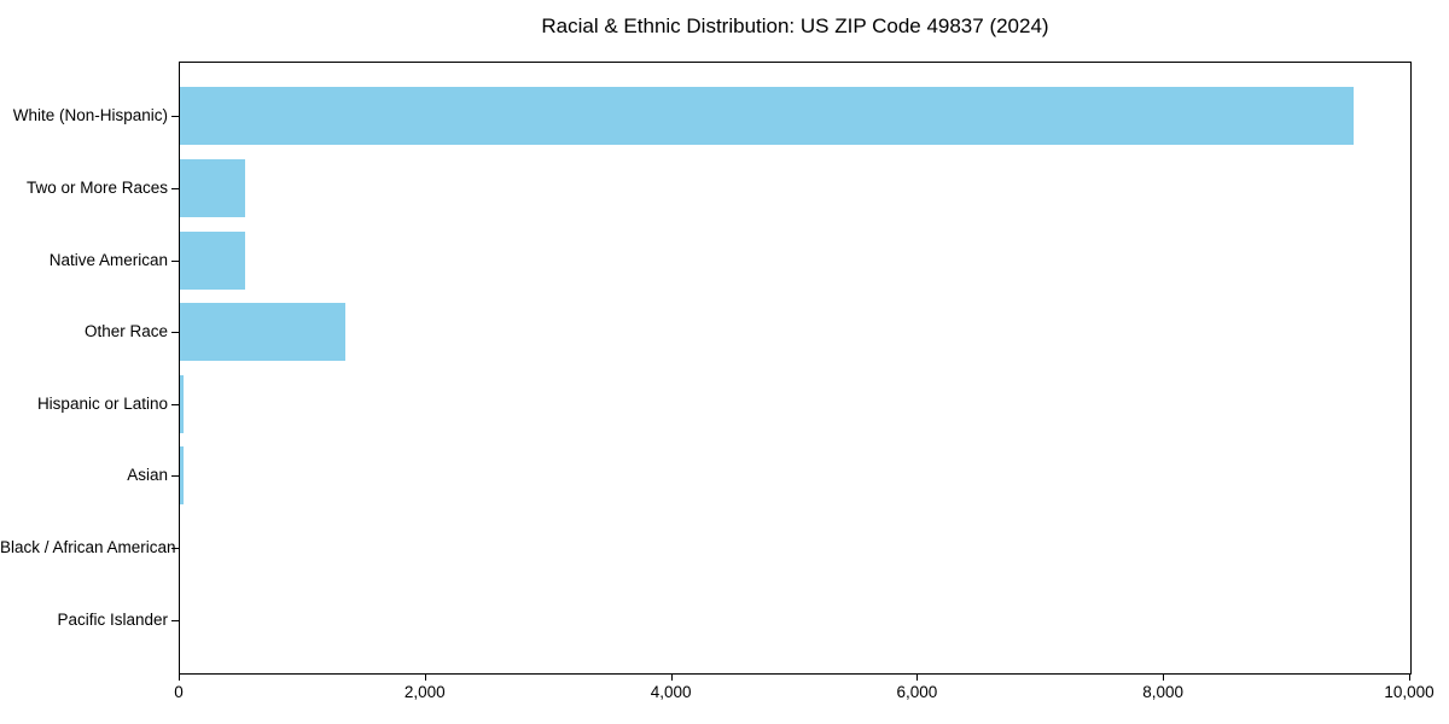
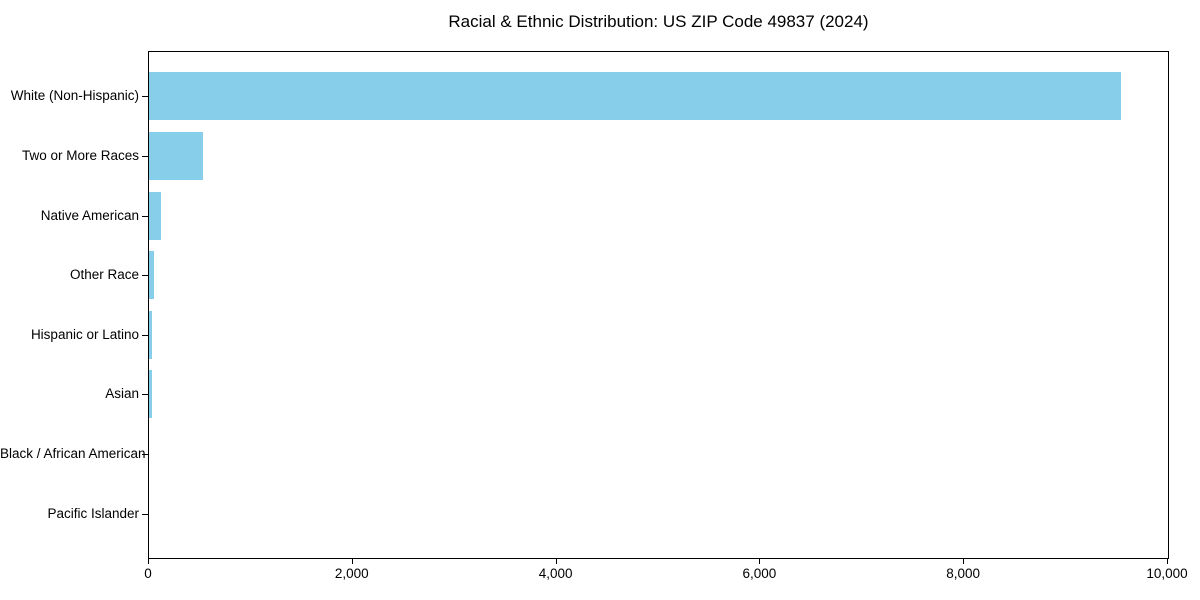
Native American: 530 -> 120
Other Race: 1340 -> 50
